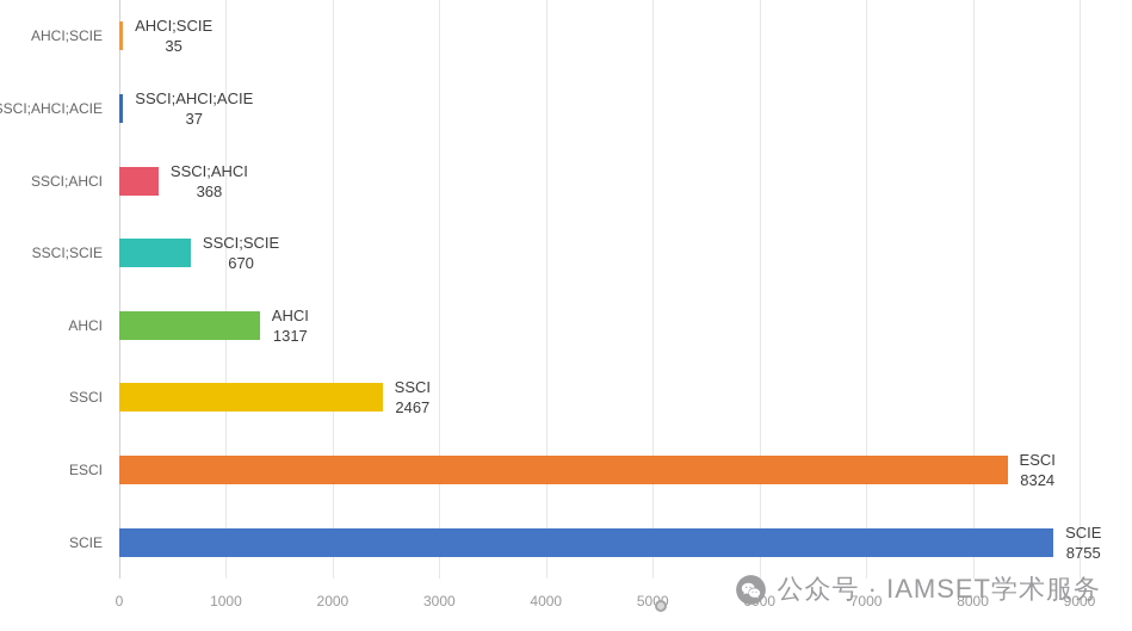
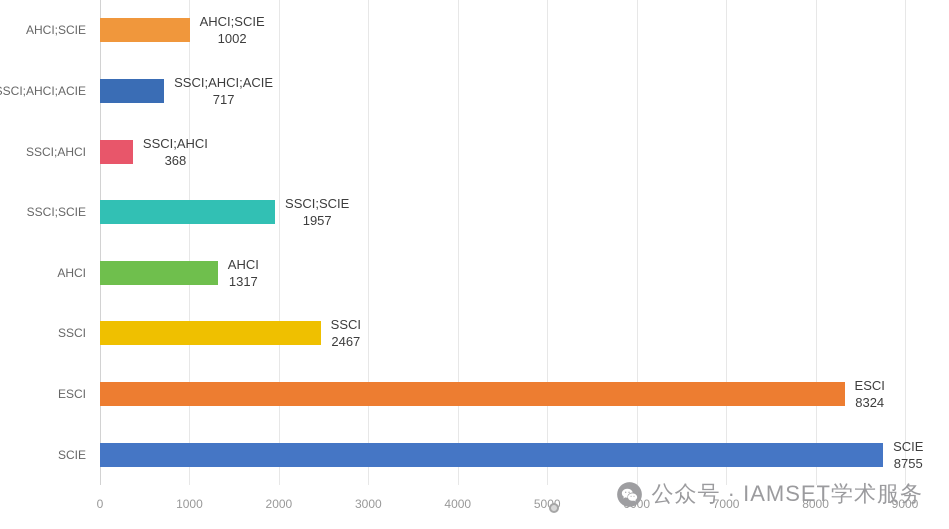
AHCI;SCIE: 35 -> 1002
SSCI;AHCI;ACIE: 37 -> 717
SSCI;SCIE: 670 -> 1957
